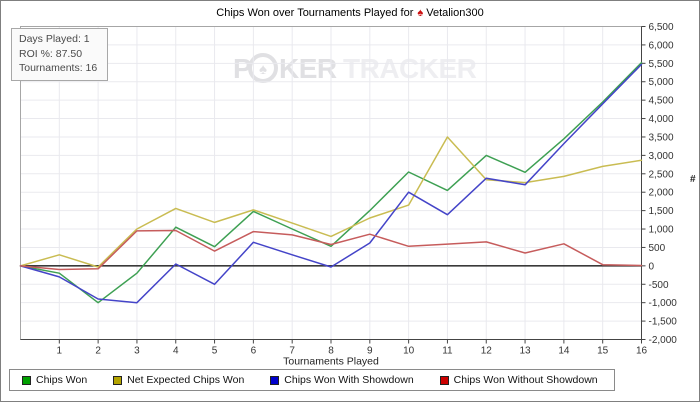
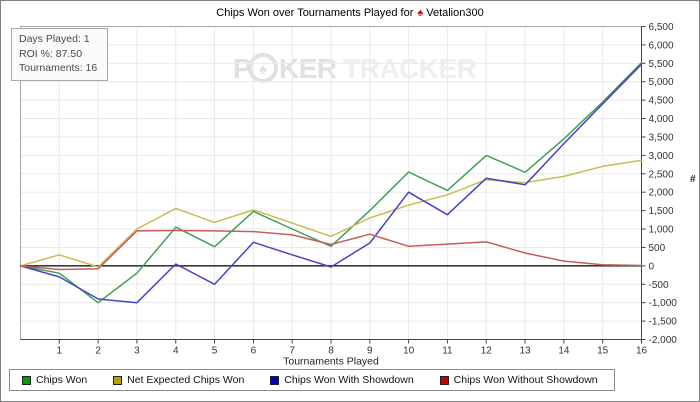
Chips Won Without Showdown/5: 400 -> 1000
Net Expected Chips Won/11: 3500 -> 1900
Chips Won Without Showdown/14: 600 -> 100
